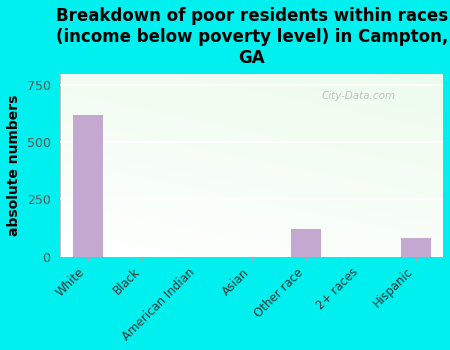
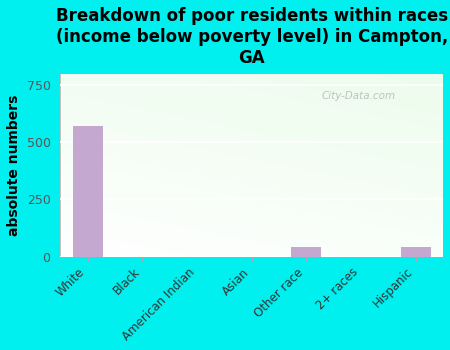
White: 620 -> 570
Other race: 120 -> 40
Hispanic: 80 -> 40
